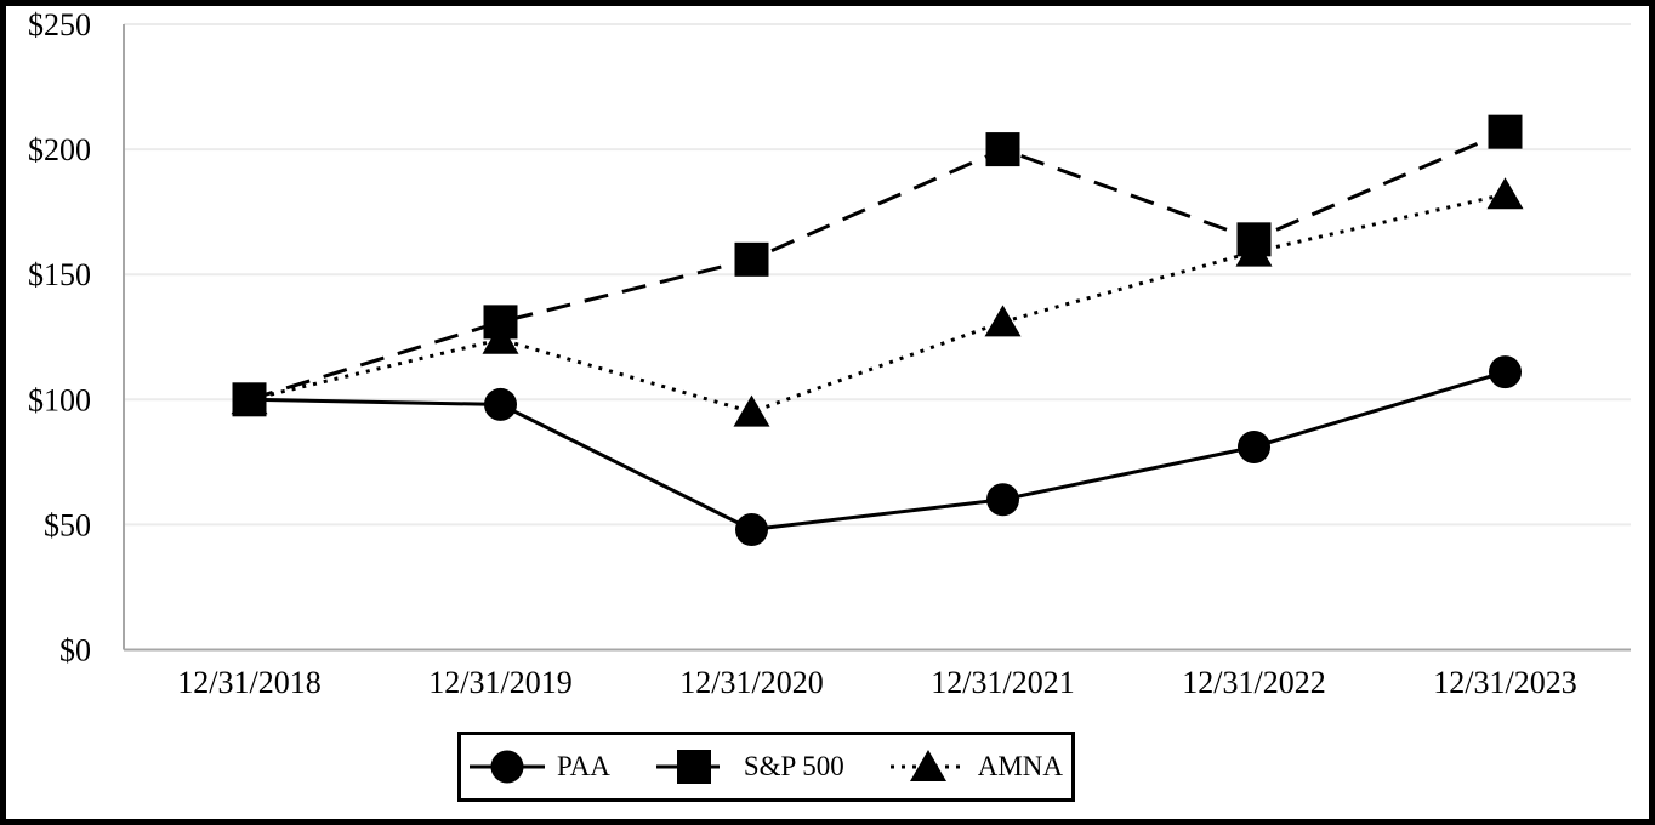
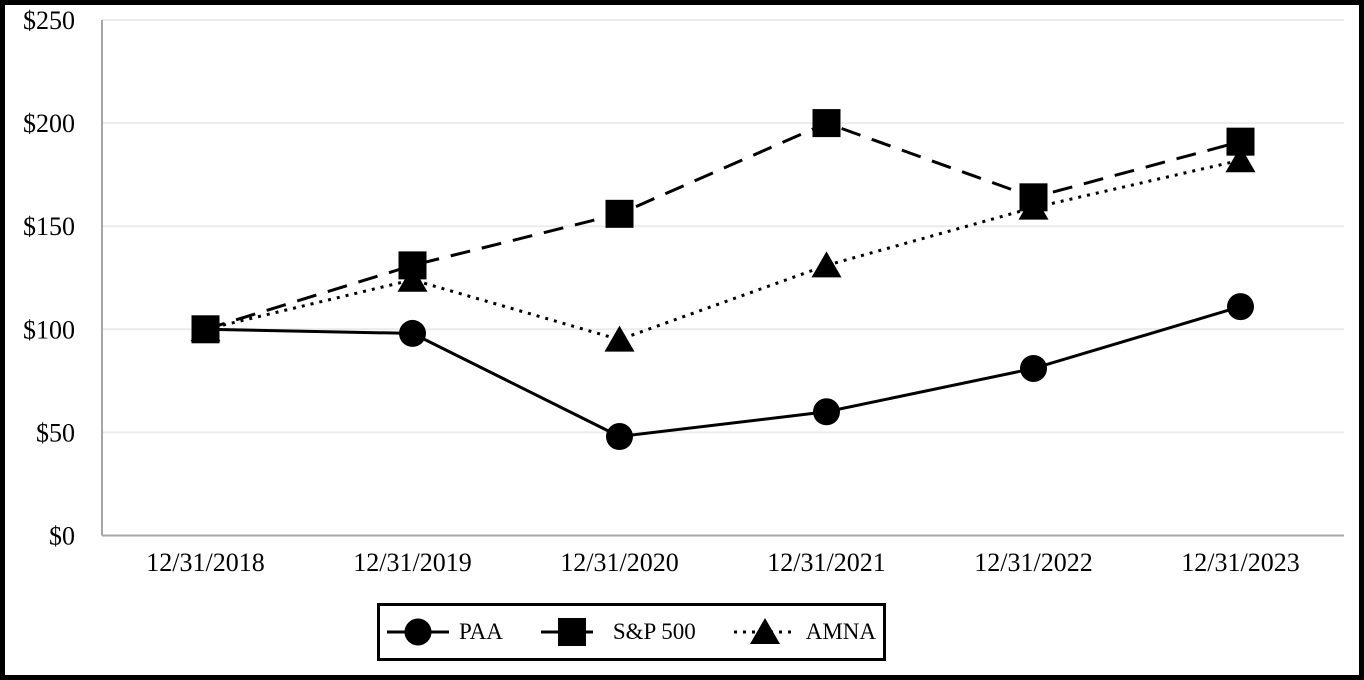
S&P 500/12/31/2023: $207 -> $191
